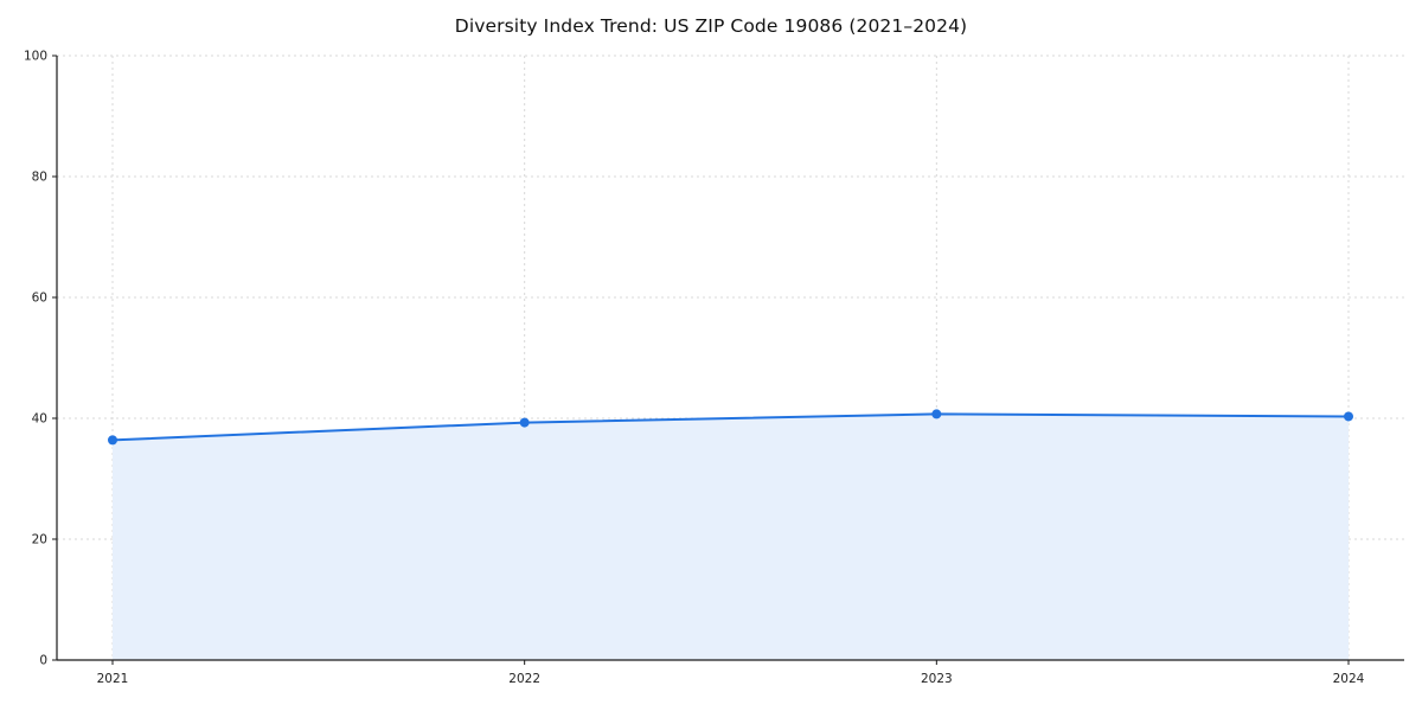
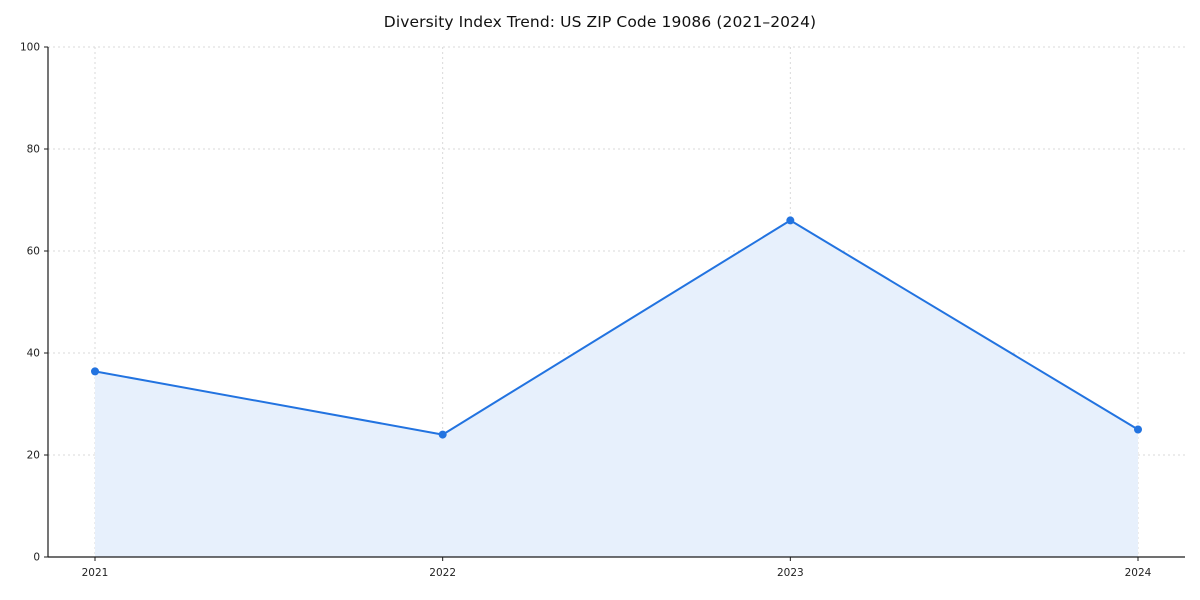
2022: 39 -> 24
2023: 41 -> 66
2024: 40 -> 25
